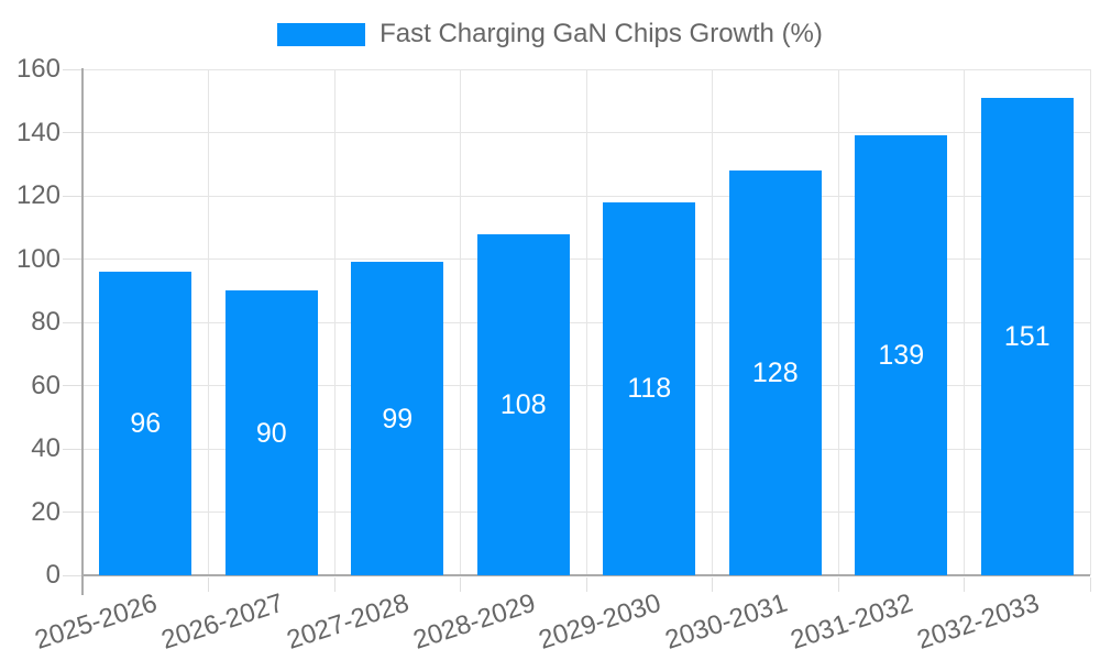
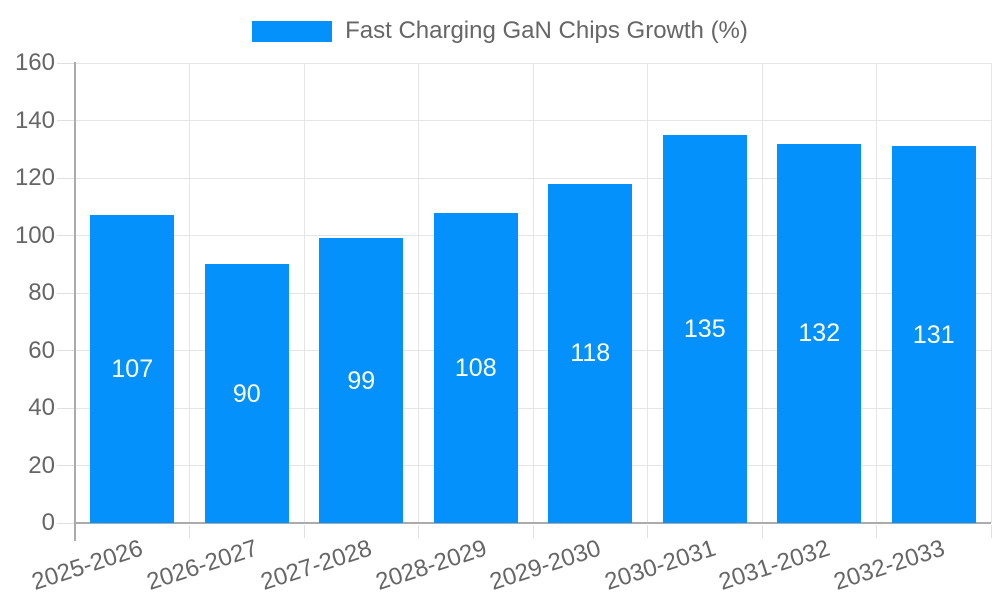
2025-2026: 96 -> 107
2030-2031: 128 -> 135
2031-2032: 139 -> 132
2032-2033: 151 -> 131
